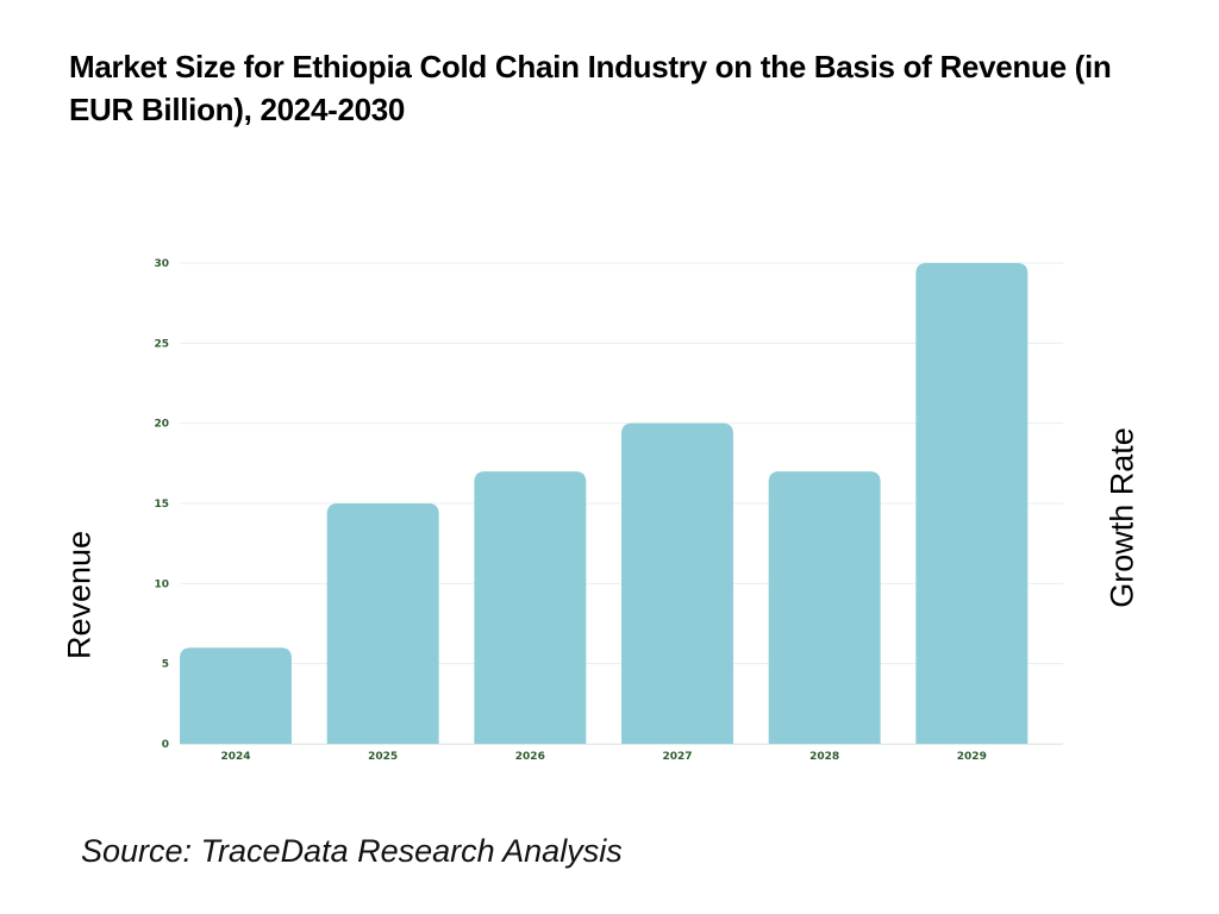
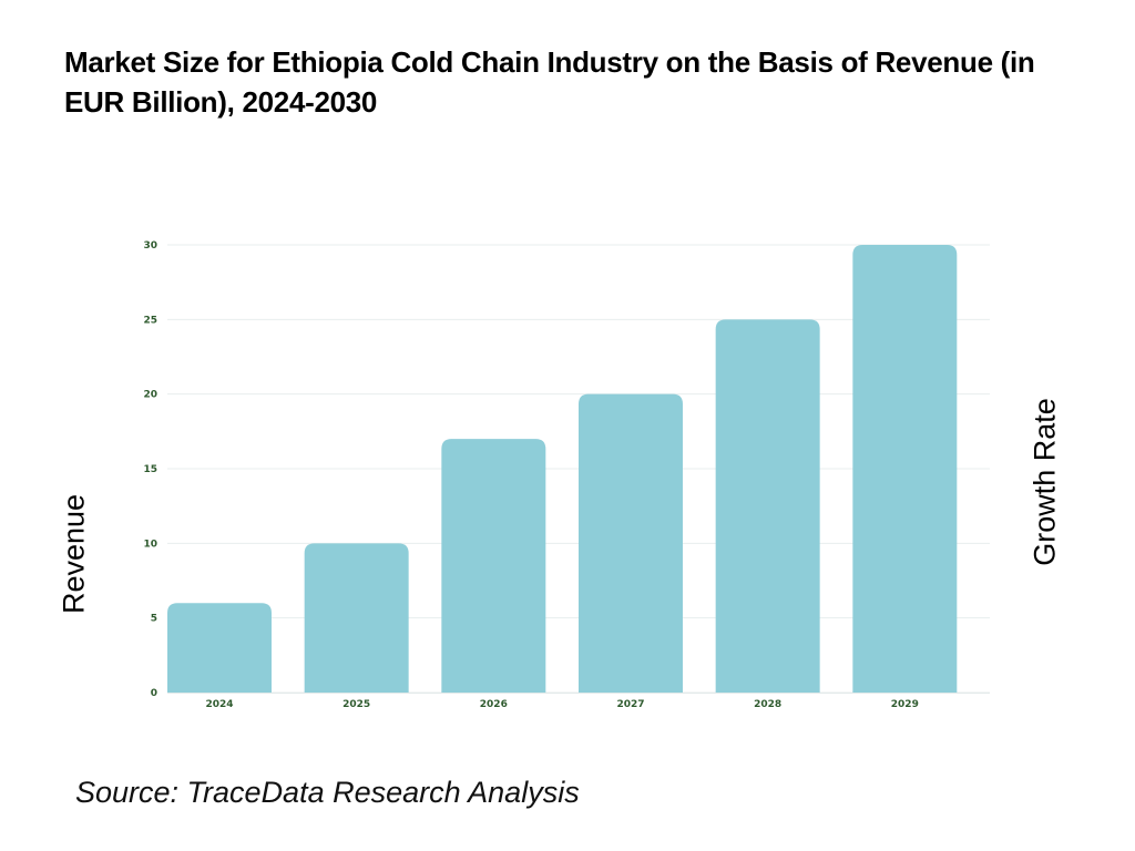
2025: 15 -> 10
2028: 17 -> 25
